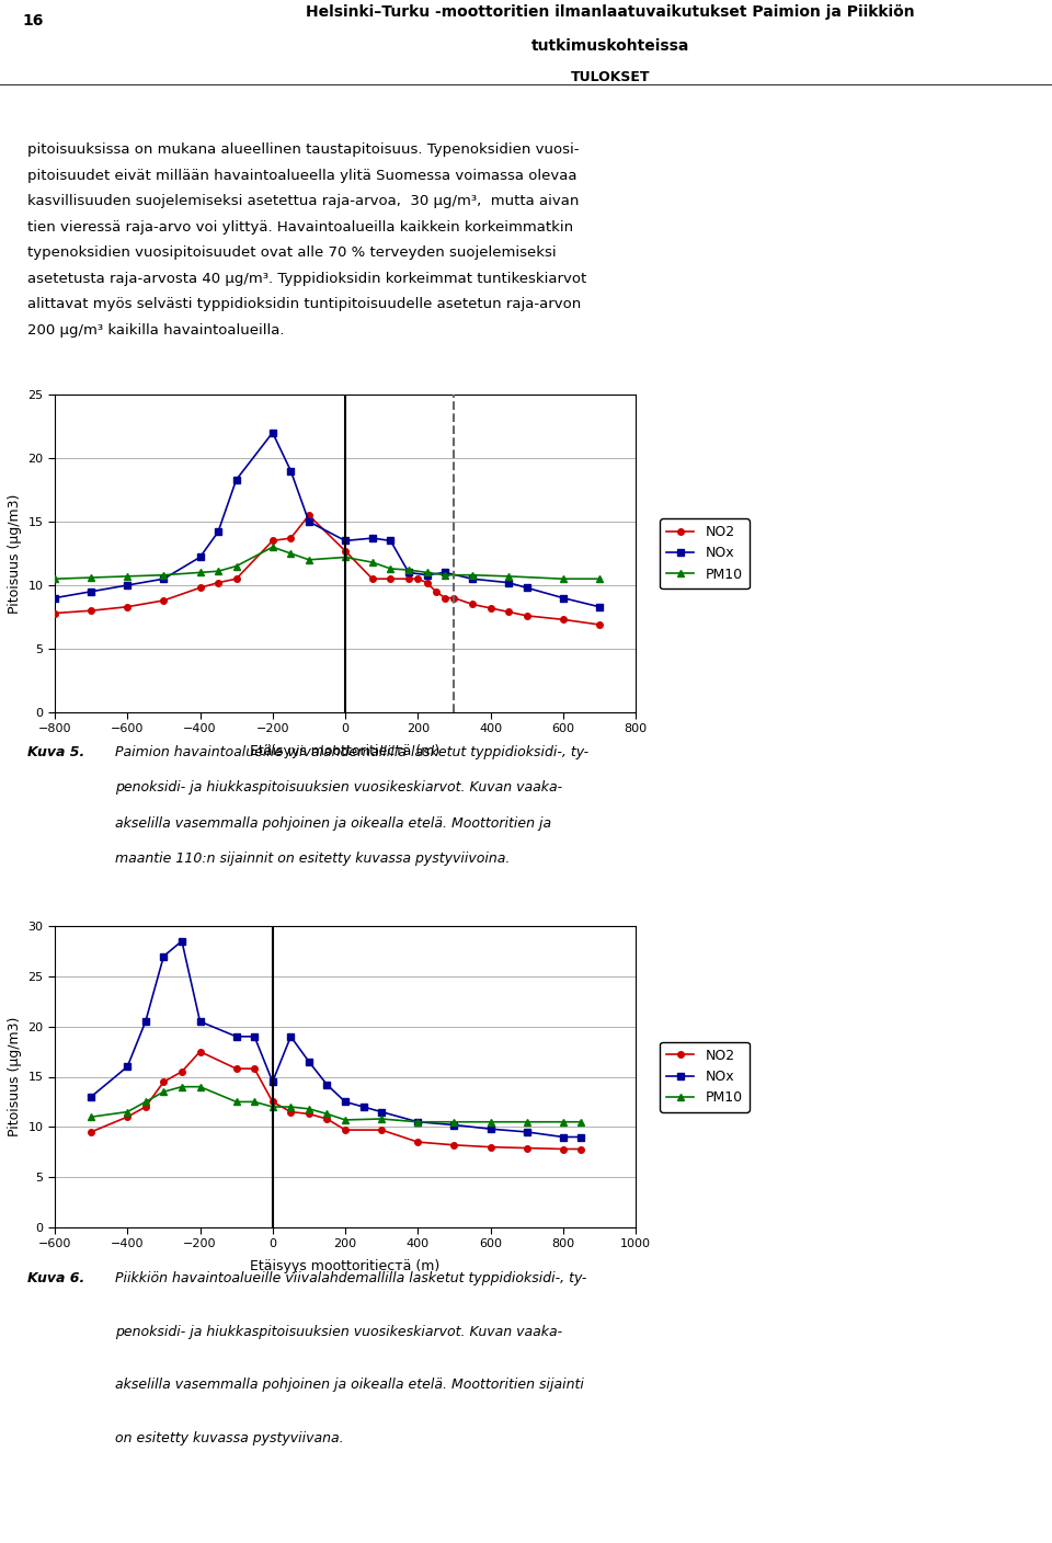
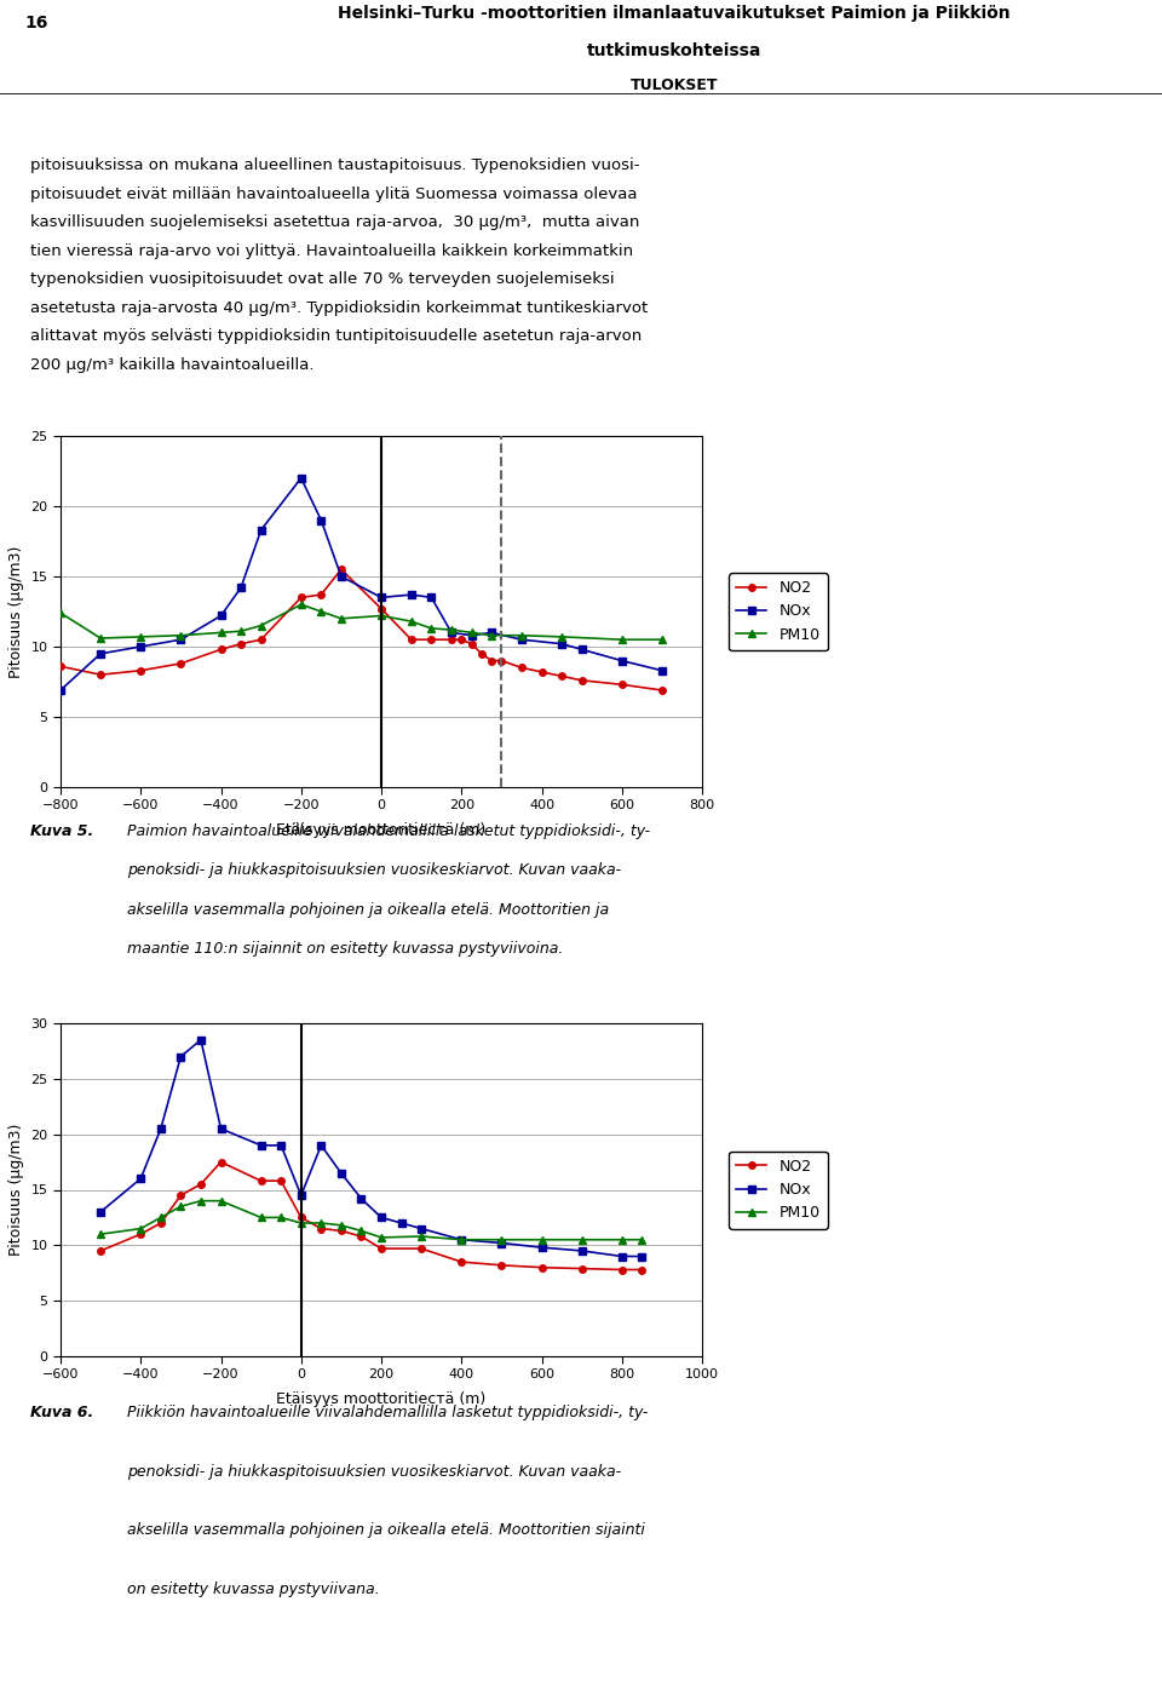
NO2/−800: 7.8 -> 8.6
NOx/−800: 9.0 -> 6.9
PM10/−800: 10.5 -> 12.4
